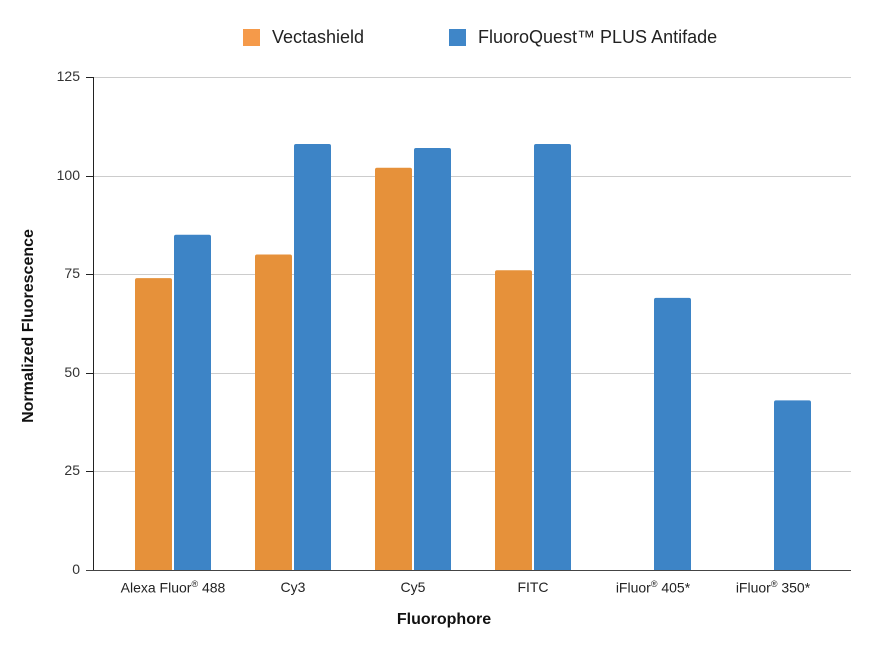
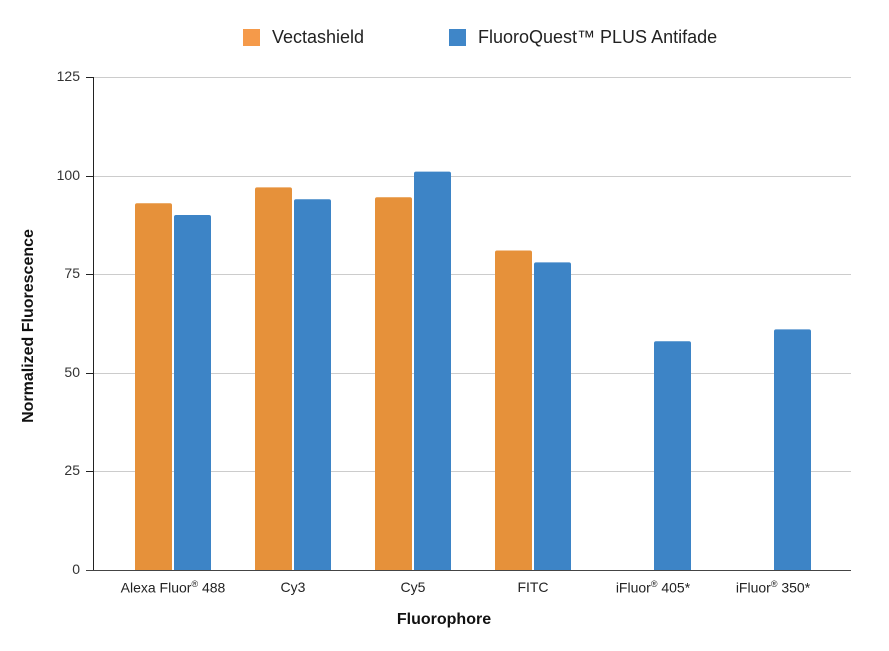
Vectashield/Alexa Fluor® 488: 74 -> 93
FluoroQuest™ PLUS Antifade/Alexa Fluor® 488: 85 -> 90
Vectashield/Cy3: 80 -> 97
FluoroQuest™ PLUS Antifade/Cy3: 108 -> 94
Vectashield/Cy5: 102 -> 94
FluoroQuest™ PLUS Antifade/Cy5: 107 -> 101
Vectashield/FITC: 76 -> 81
FluoroQuest™ PLUS Antifade/FITC: 108 -> 78
FluoroQuest™ PLUS Antifade/iFluor® 405*: 69 -> 58
FluoroQuest™ PLUS Antifade/iFluor® 350*: 43 -> 61
